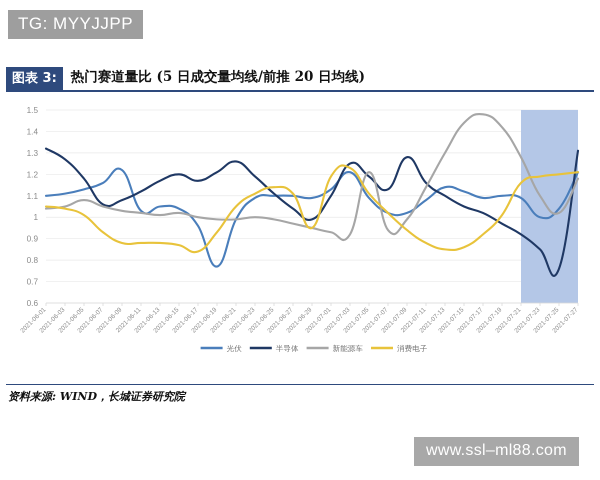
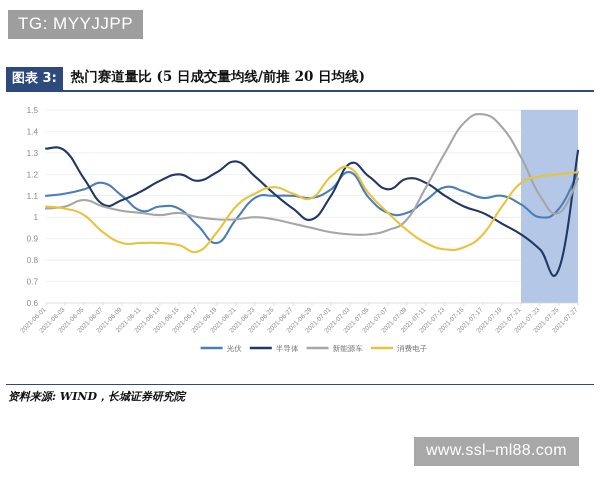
半导体/2021-06-03: 1.27 -> 1.31
光伏/2021-06-09: 1.22 -> 1.10
光伏/2021-06-19: 0.77 -> 0.88
消费电子/2021-06-29: 0.95 -> 1.09
新能源车/2021-07-05: 1.21 -> 0.92
半导体/2021-07-09: 1.28 -> 1.18
消费电子/2021-07-19: 1.01 -> 1.05
光伏/2021-07-21: 1.09 -> 1.06
